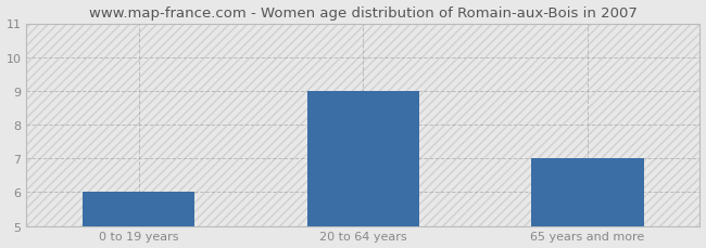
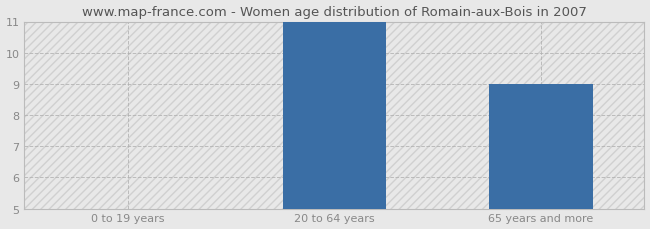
0 to 19 years: 6 -> 5
20 to 64 years: 9 -> 11
65 years and more: 7 -> 9
